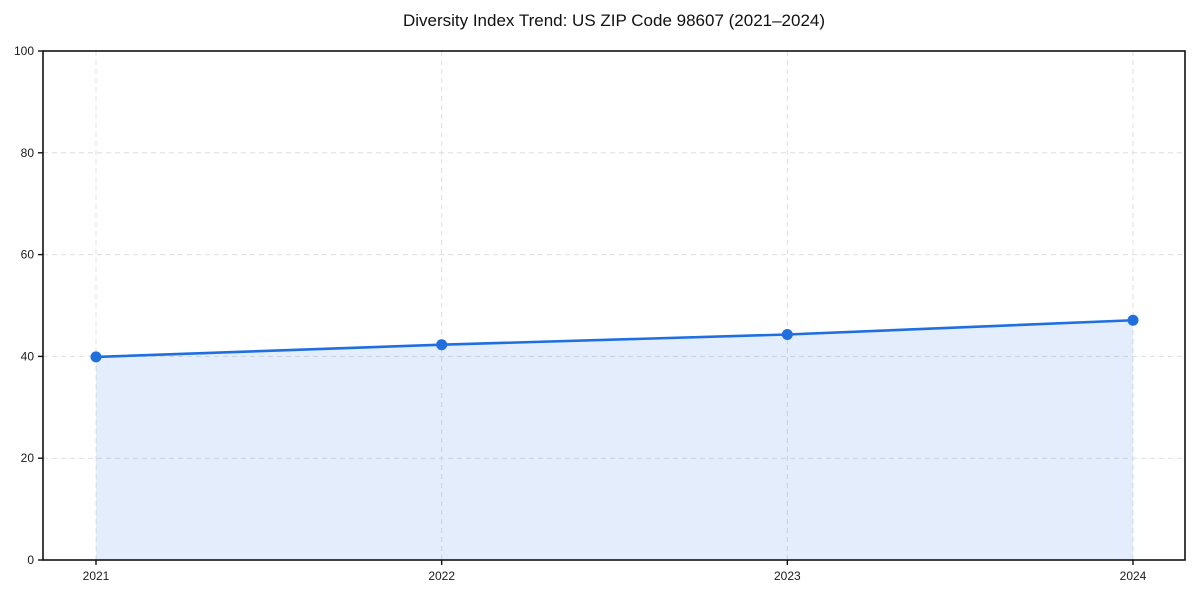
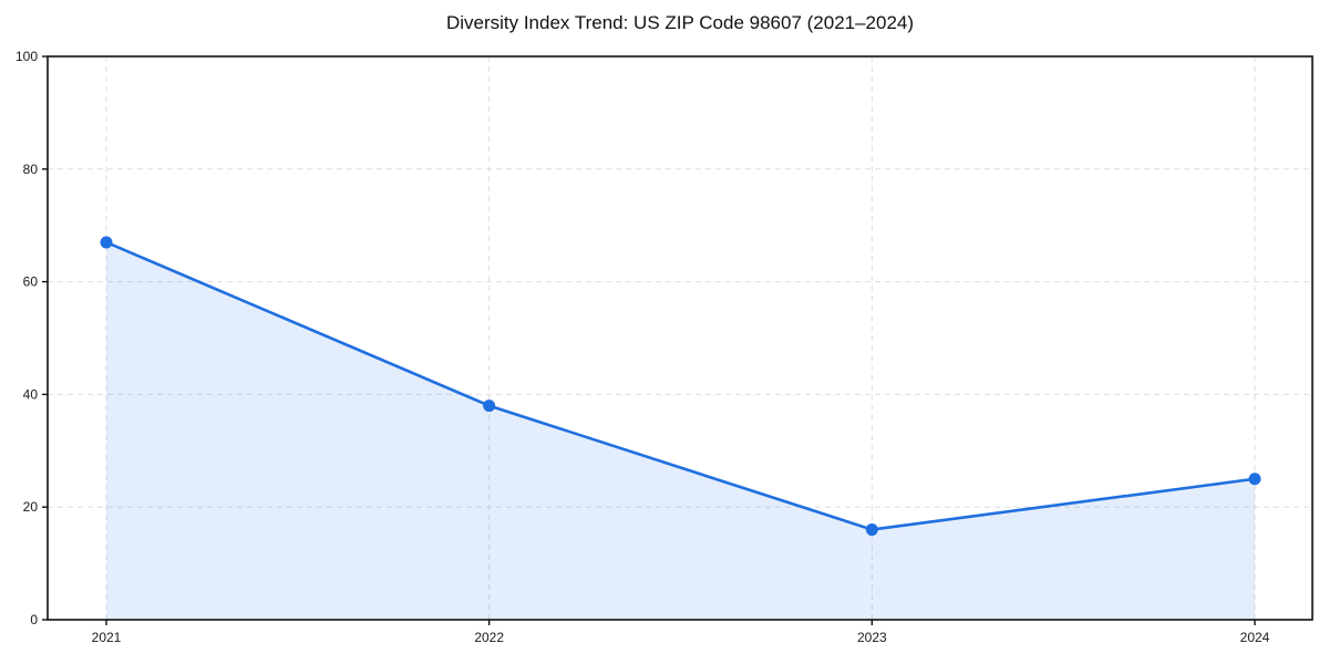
2021: 40 -> 67
2022: 42 -> 38
2023: 44 -> 16
2024: 47 -> 25
